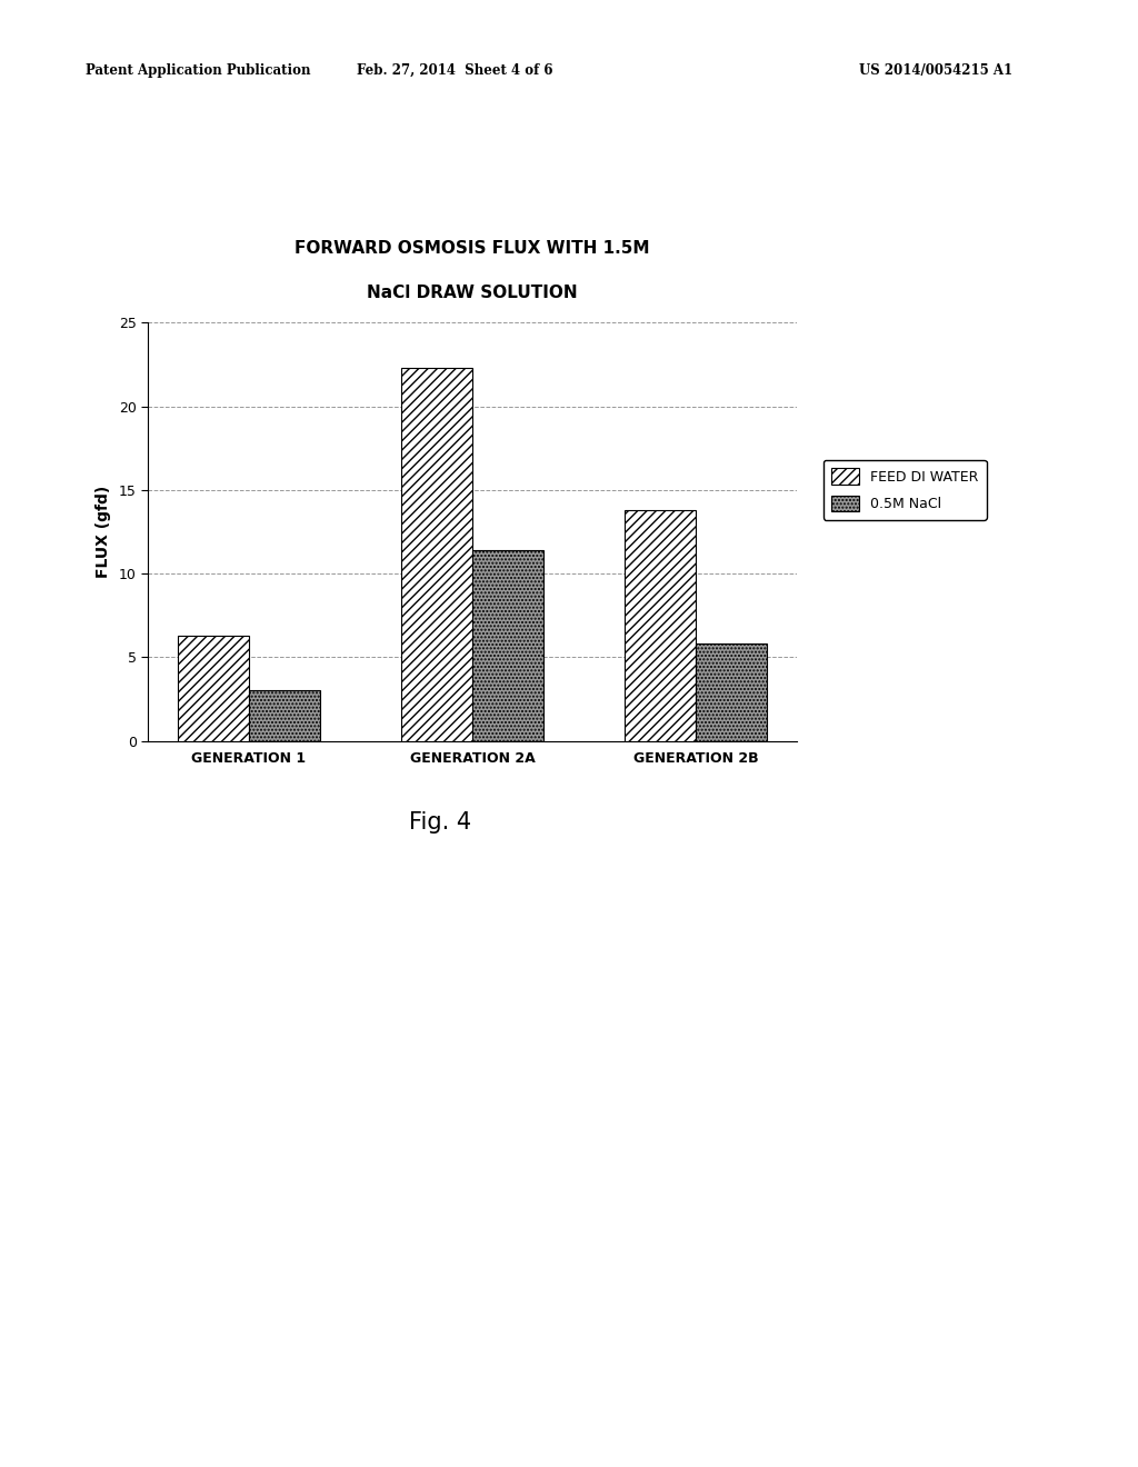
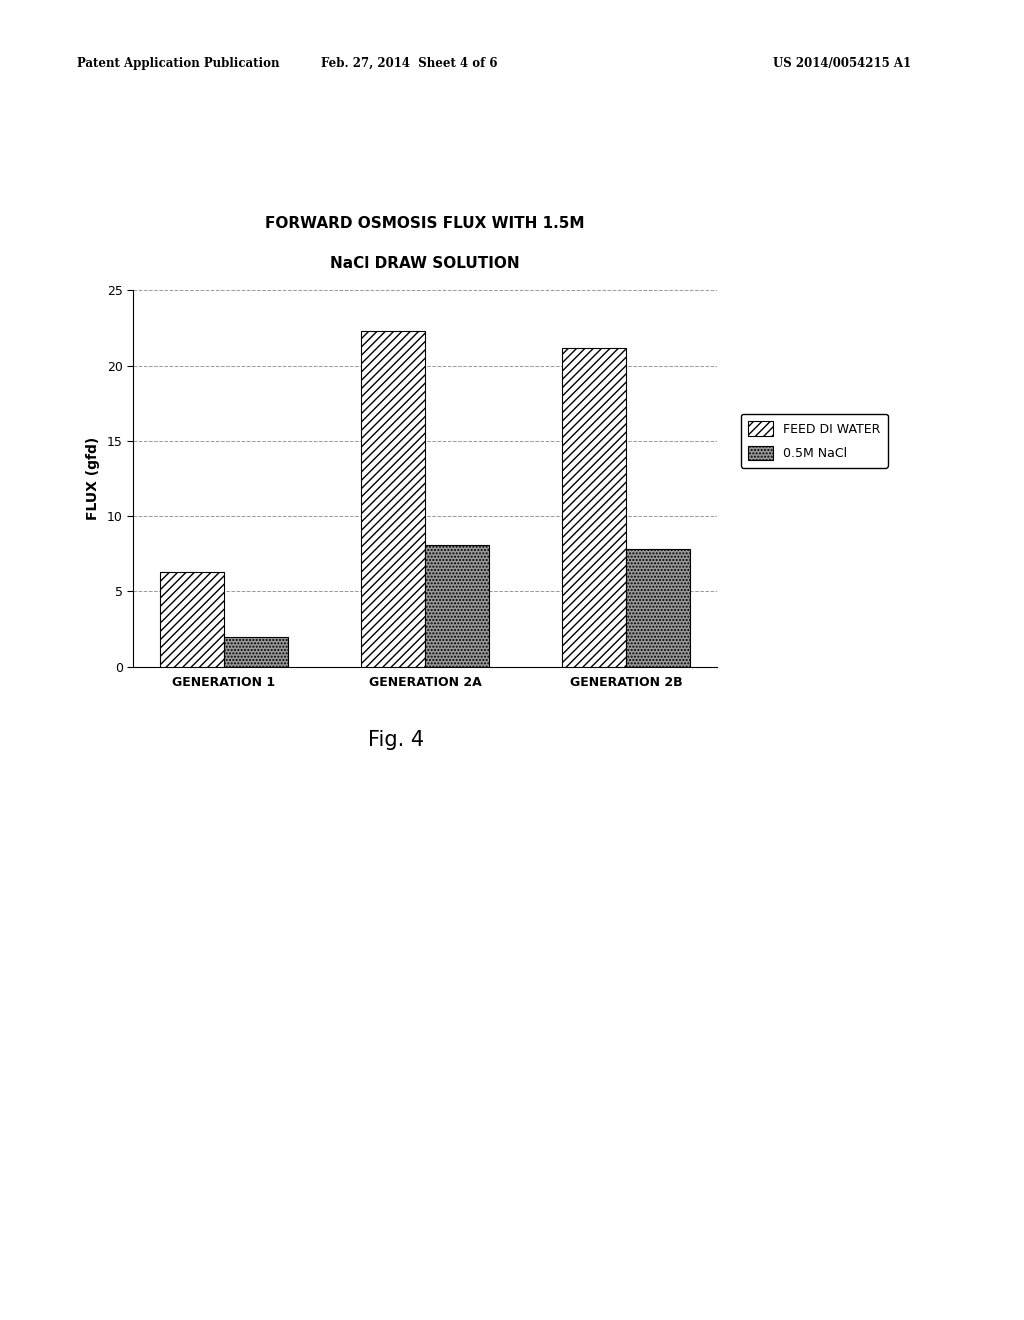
0.5M NaCl/GENERATION 1: 3.0 -> 2.0
0.5M NaCl/GENERATION 2A: 11.4 -> 8.1
FEED DI WATER/GENERATION 2B: 13.8 -> 21.2
0.5M NaCl/GENERATION 2B: 5.8 -> 7.8
